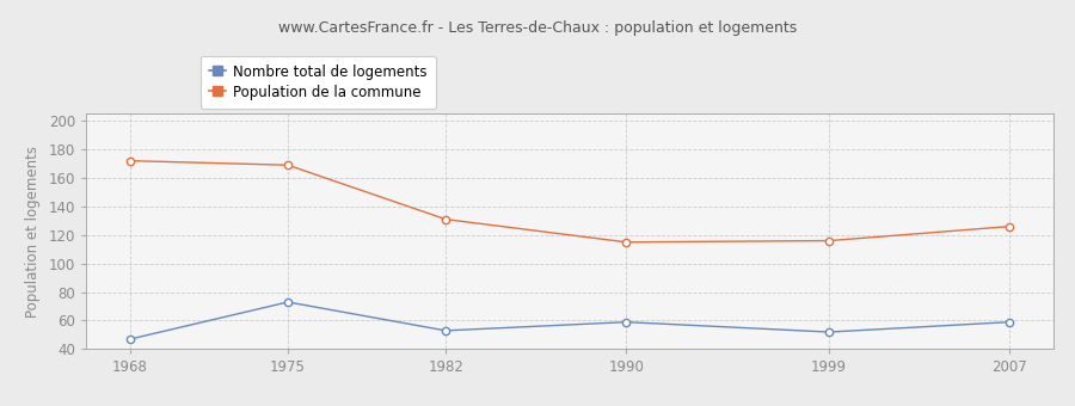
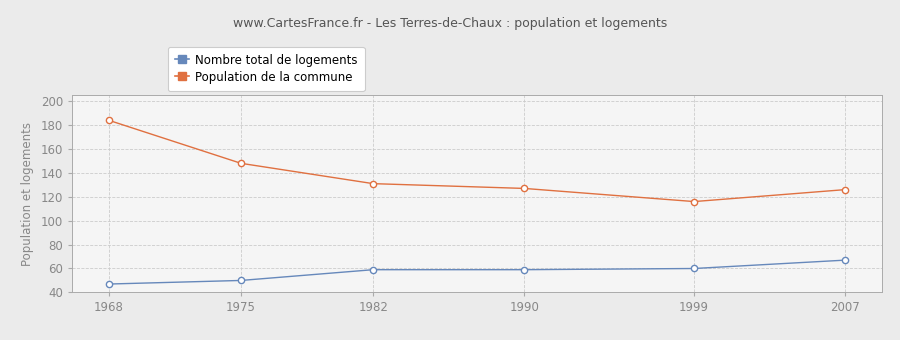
Population de la commune/1968: 172 -> 184
Nombre total de logements/1975: 73 -> 50
Population de la commune/1975: 169 -> 148
Nombre total de logements/1982: 53 -> 59
Population de la commune/1990: 115 -> 127
Nombre total de logements/1999: 52 -> 60
Nombre total de logements/2007: 59 -> 67
